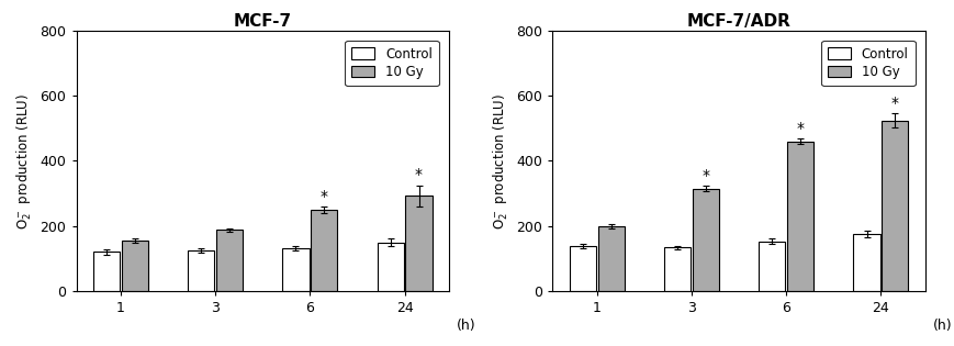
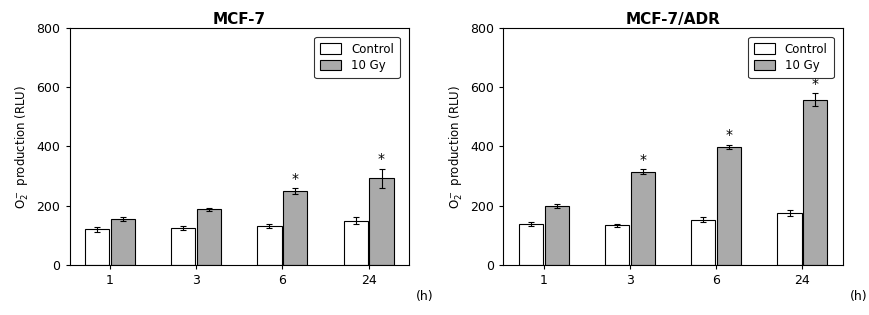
MCF-7/ADR/10 Gy/6: 460 -> 398
MCF-7/ADR/10 Gy/24: 525 -> 558
